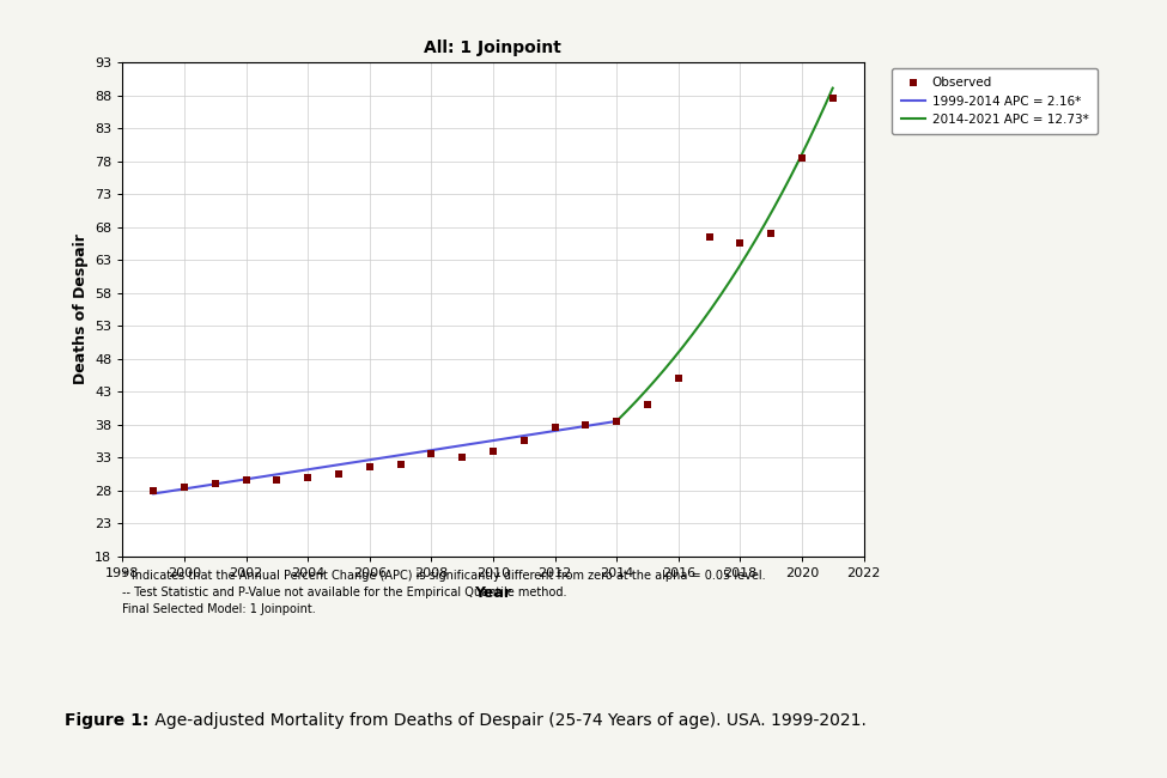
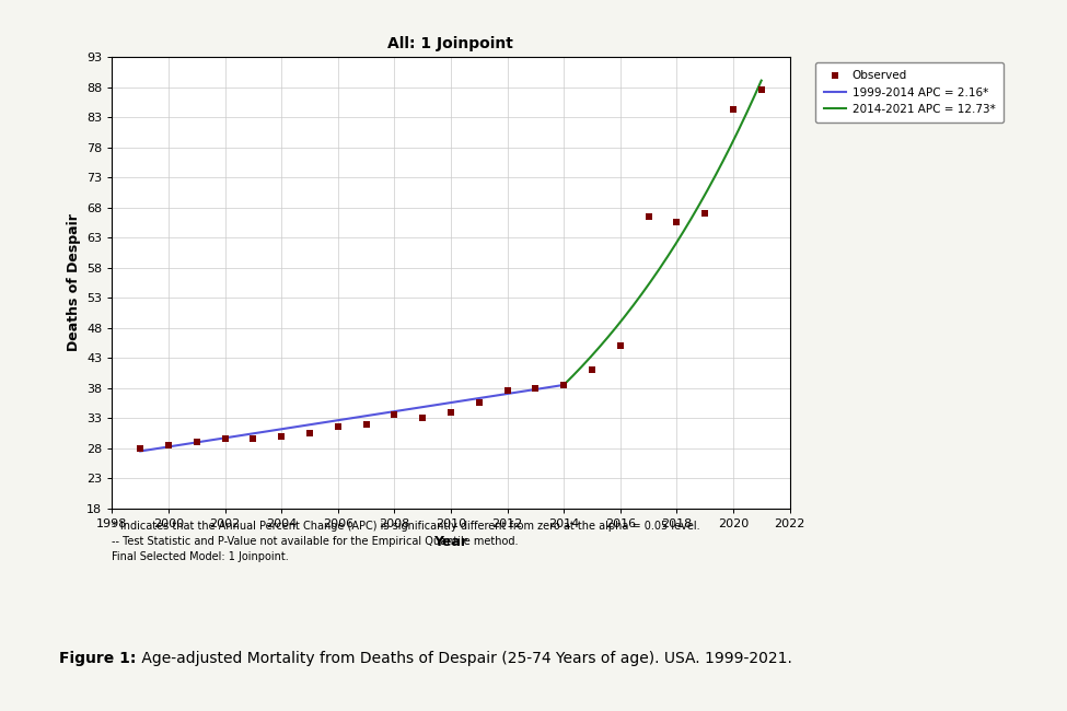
Observed/2020: 78.5 -> 84.2
